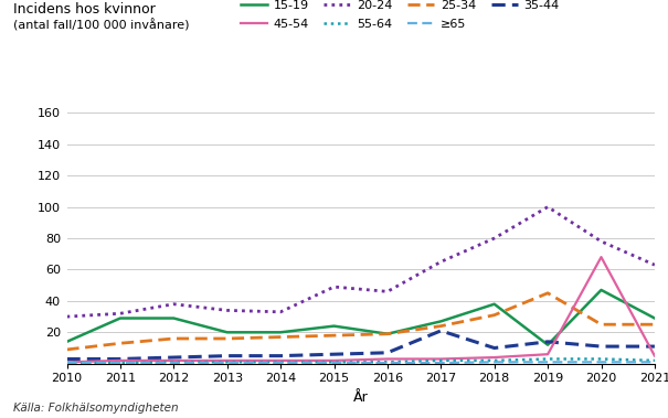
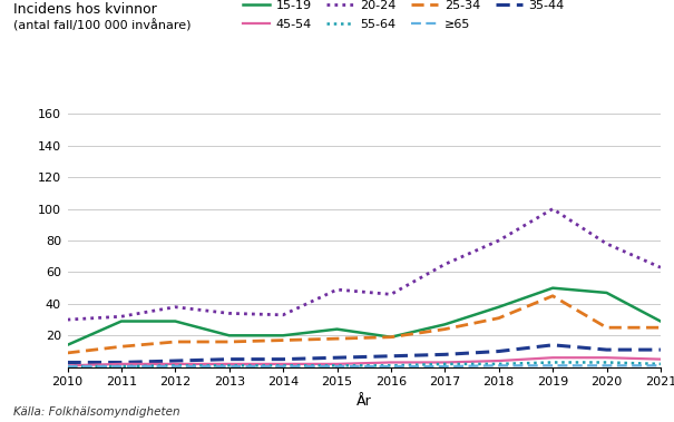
35-44/2017: 21 -> 8
15-19/2019: 12 -> 50
45-54/2020: 68 -> 6
